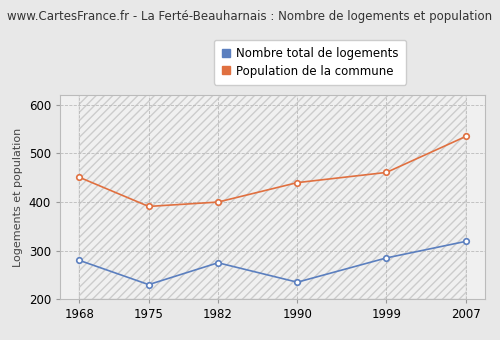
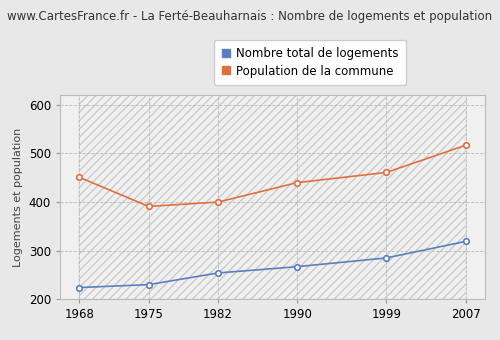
Nombre total de logements/1968: 280 -> 224
Nombre total de logements/1982: 275 -> 254
Nombre total de logements/1990: 235 -> 267
Population de la commune/2007: 535 -> 517
